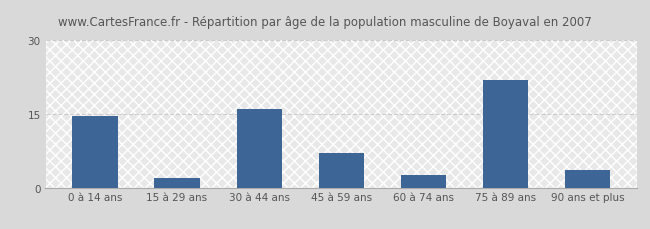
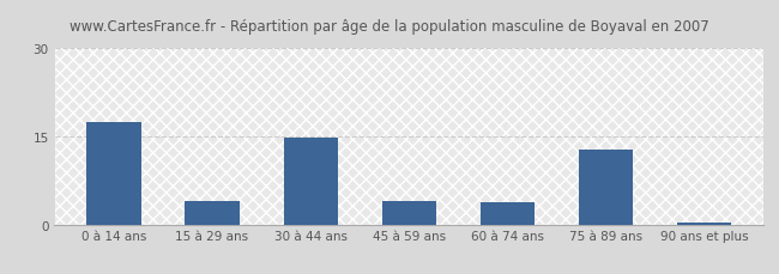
0 à 14 ans: 14.5 -> 17.5
15 à 29 ans: 2.0 -> 4.0
30 à 44 ans: 16.0 -> 14.7
45 à 59 ans: 7.0 -> 4.0
60 à 74 ans: 2.5 -> 3.8
75 à 89 ans: 22.0 -> 12.7
90 ans et plus: 3.5 -> 0.3
